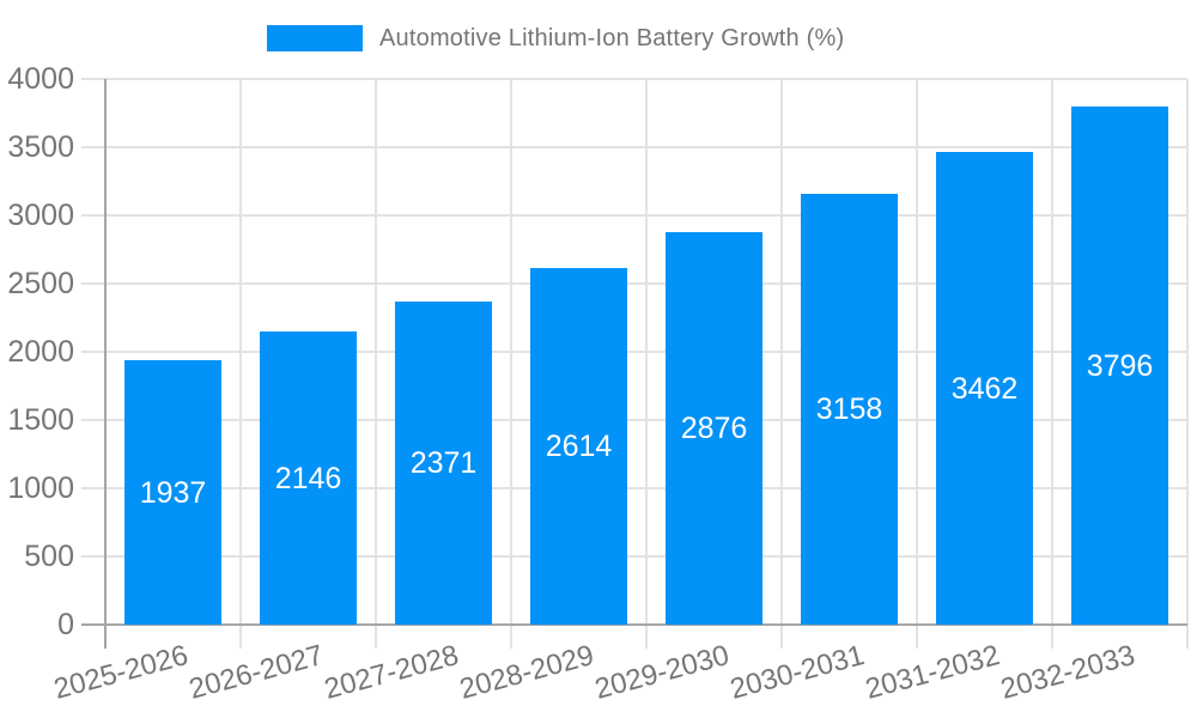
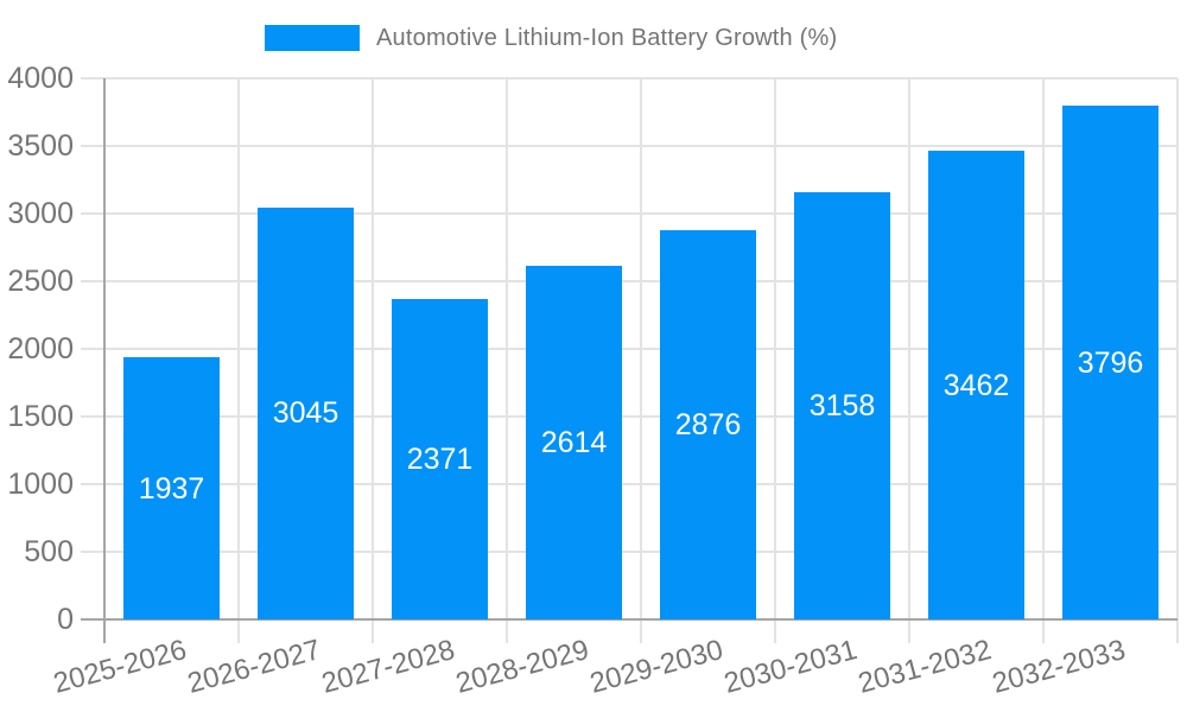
2026-2027: 2146 -> 3045
